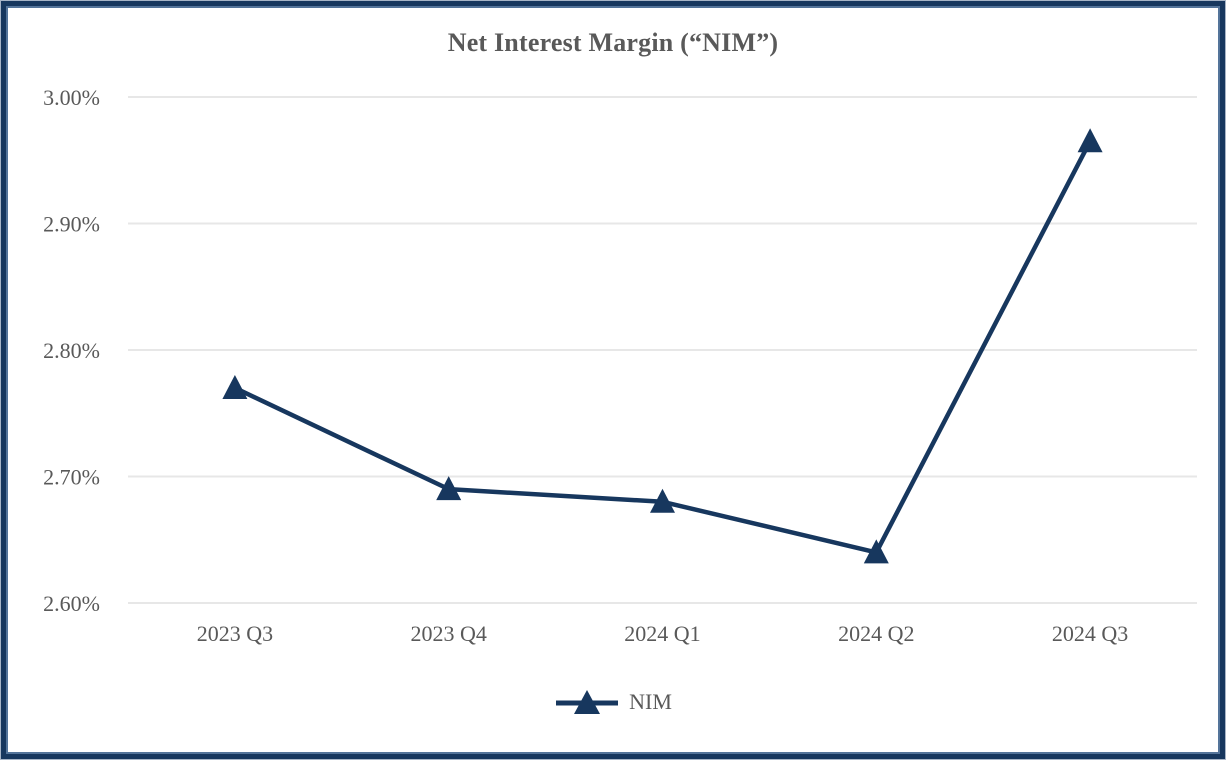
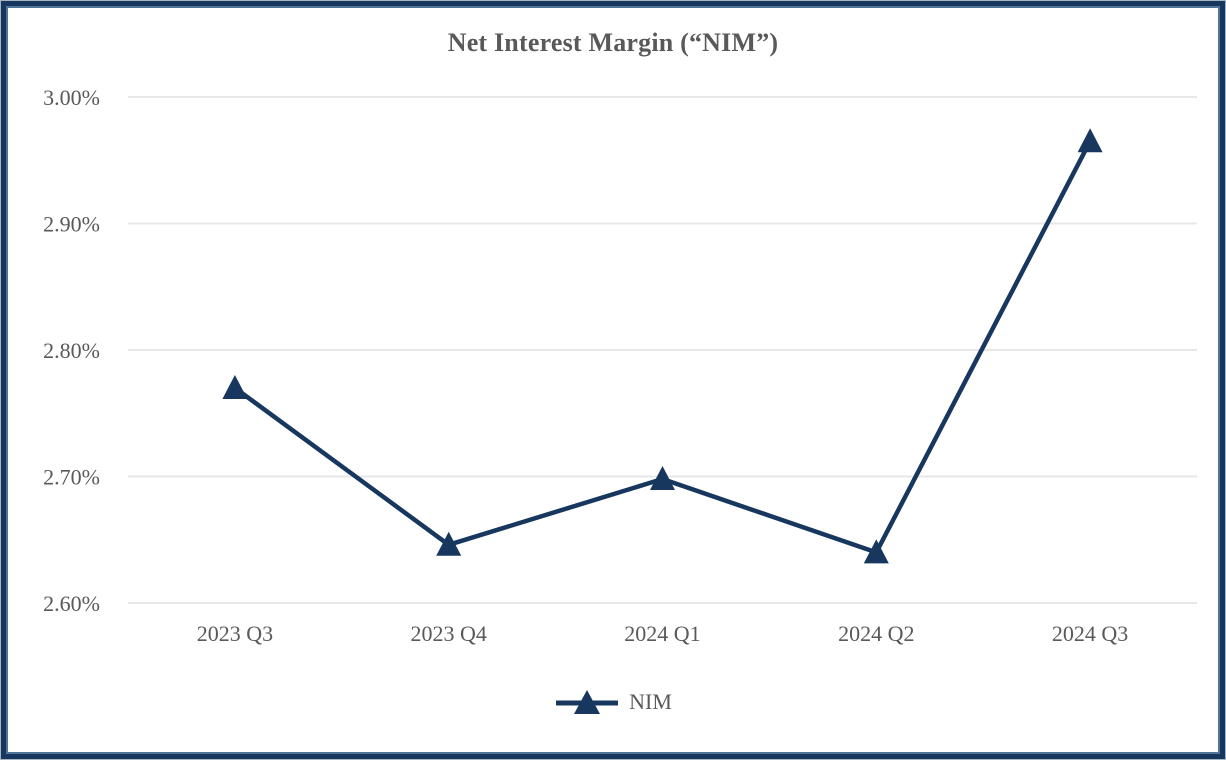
2023 Q4: 2.690% -> 2.646%
2024 Q1: 2.680% -> 2.698%
